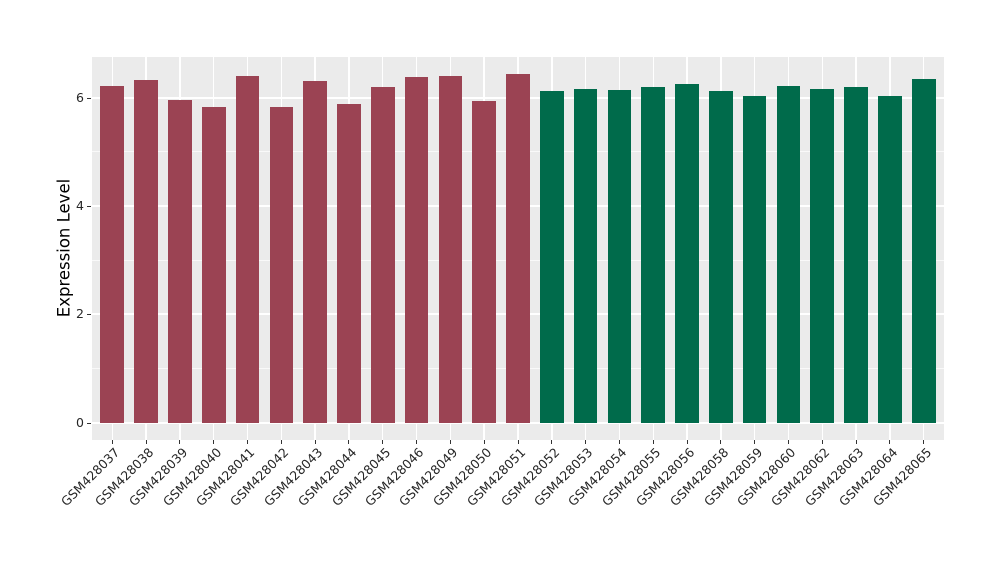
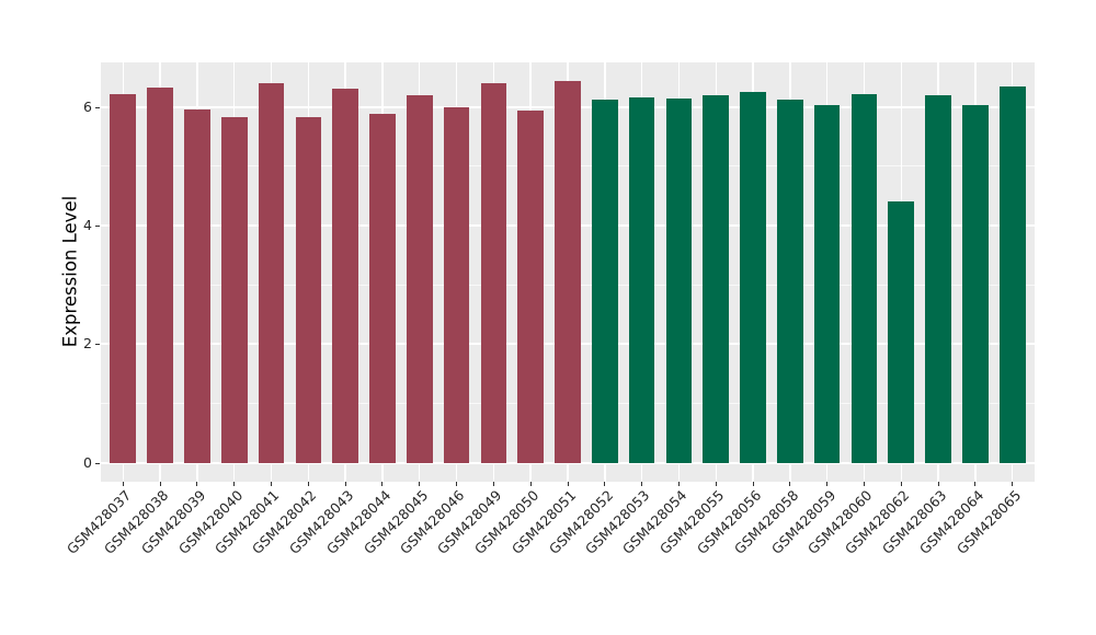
GSM428046: 6.4 -> 6.0
GSM428062: 6.2 -> 4.4
